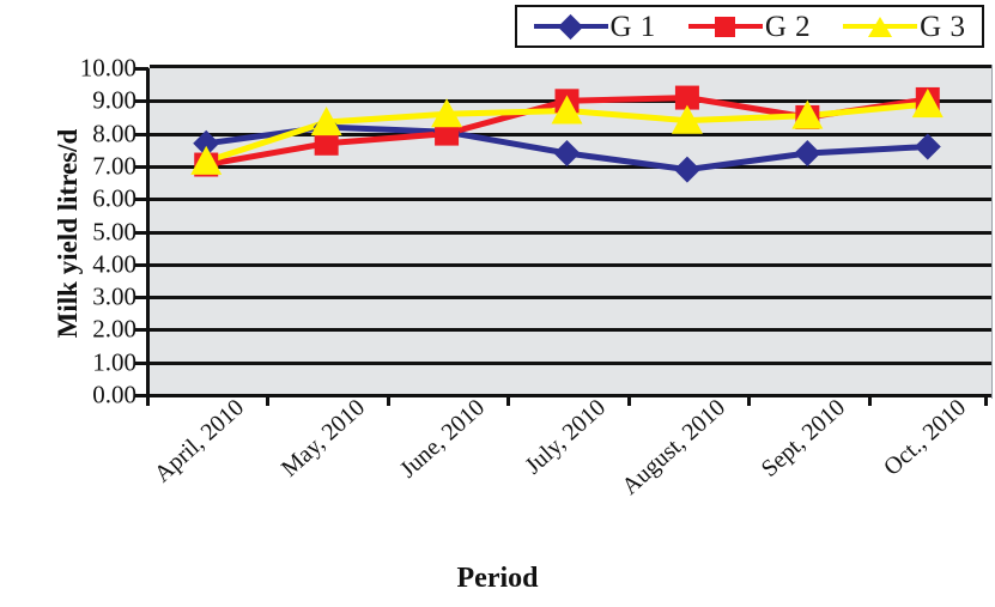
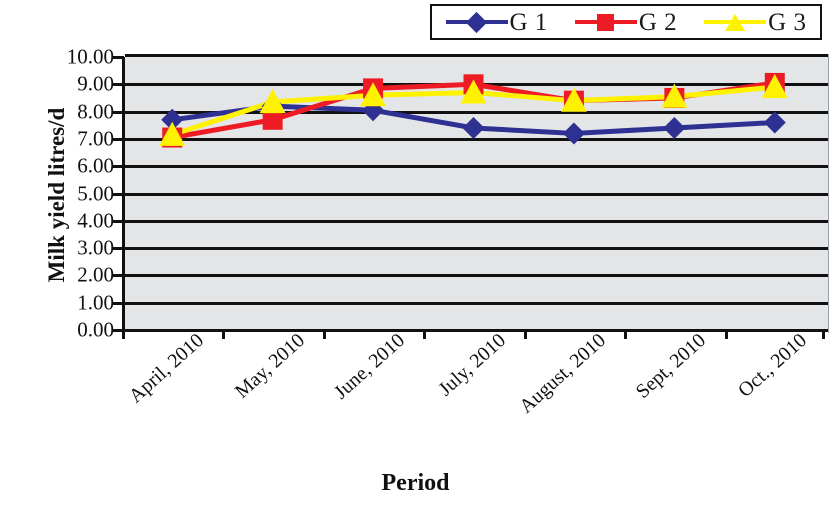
G 2/June, 2010: 8.0 -> 8.8
G 1/August, 2010: 6.9 -> 7.2
G 2/August, 2010: 9.1 -> 8.4
